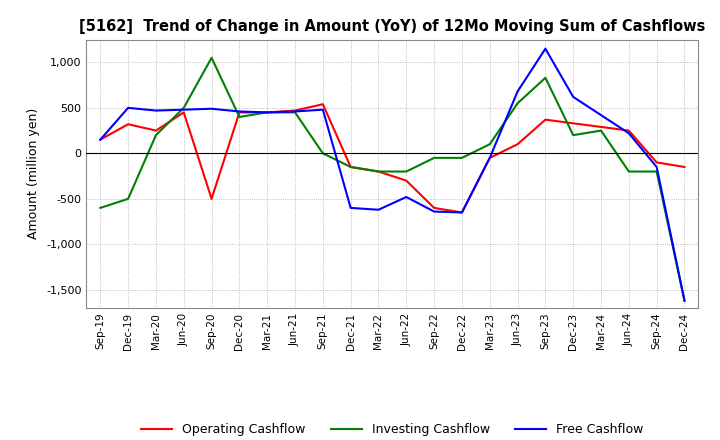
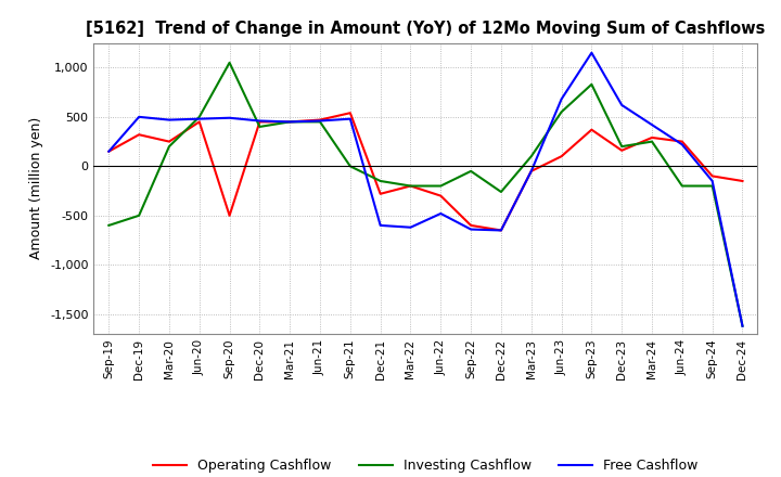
Operating Cashflow/Dec-21: -150 -> -280
Investing Cashflow/Dec-22: -50 -> -260
Operating Cashflow/Dec-23: 330 -> 160
